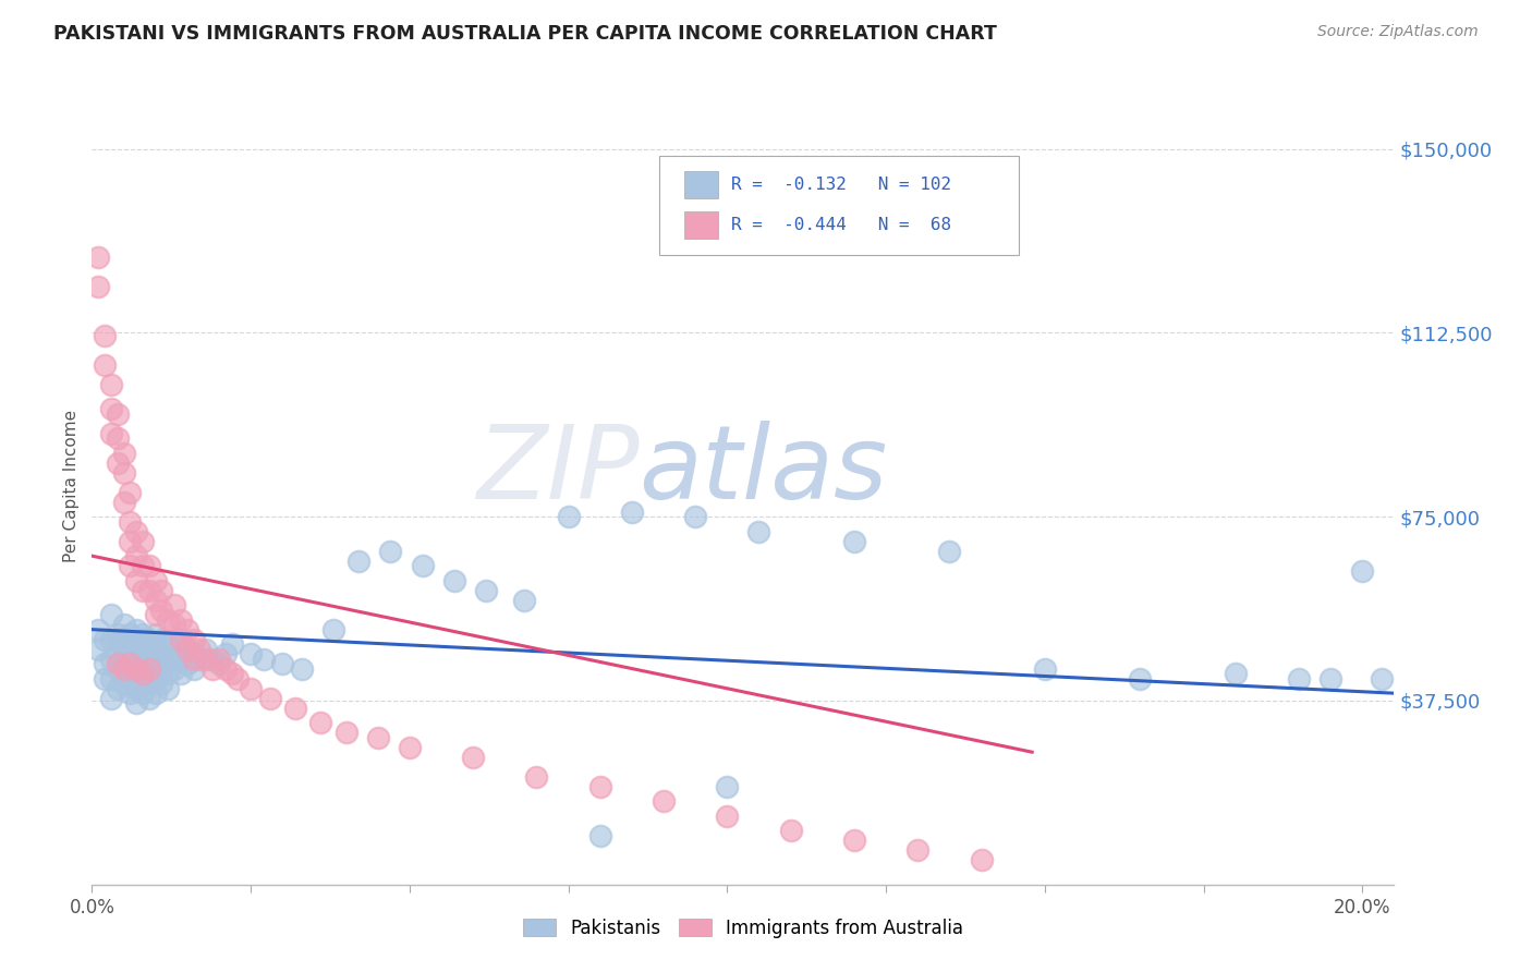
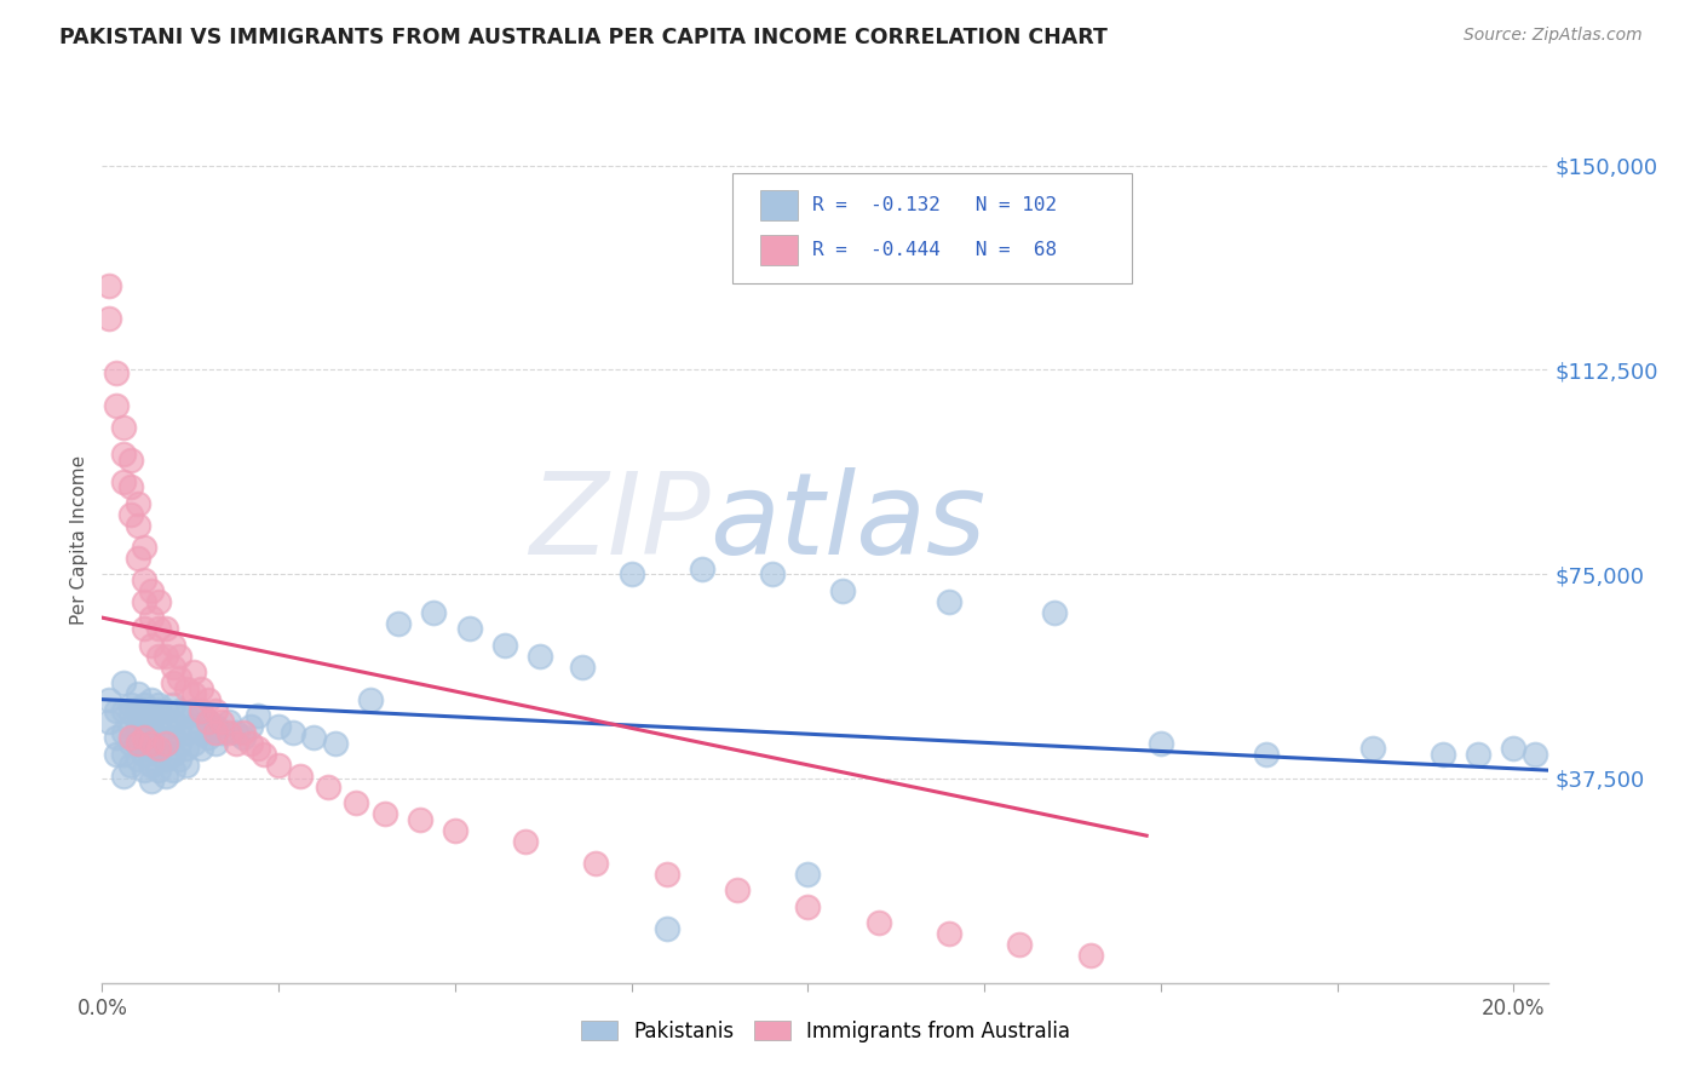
Pakistanis/20.0%: $64,000 -> $43,000
